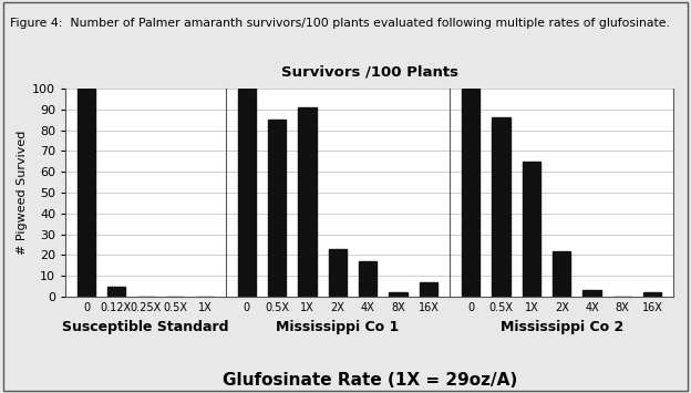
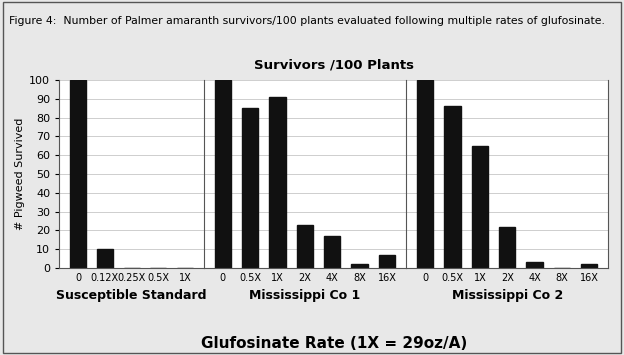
0.12X: 5 -> 10
